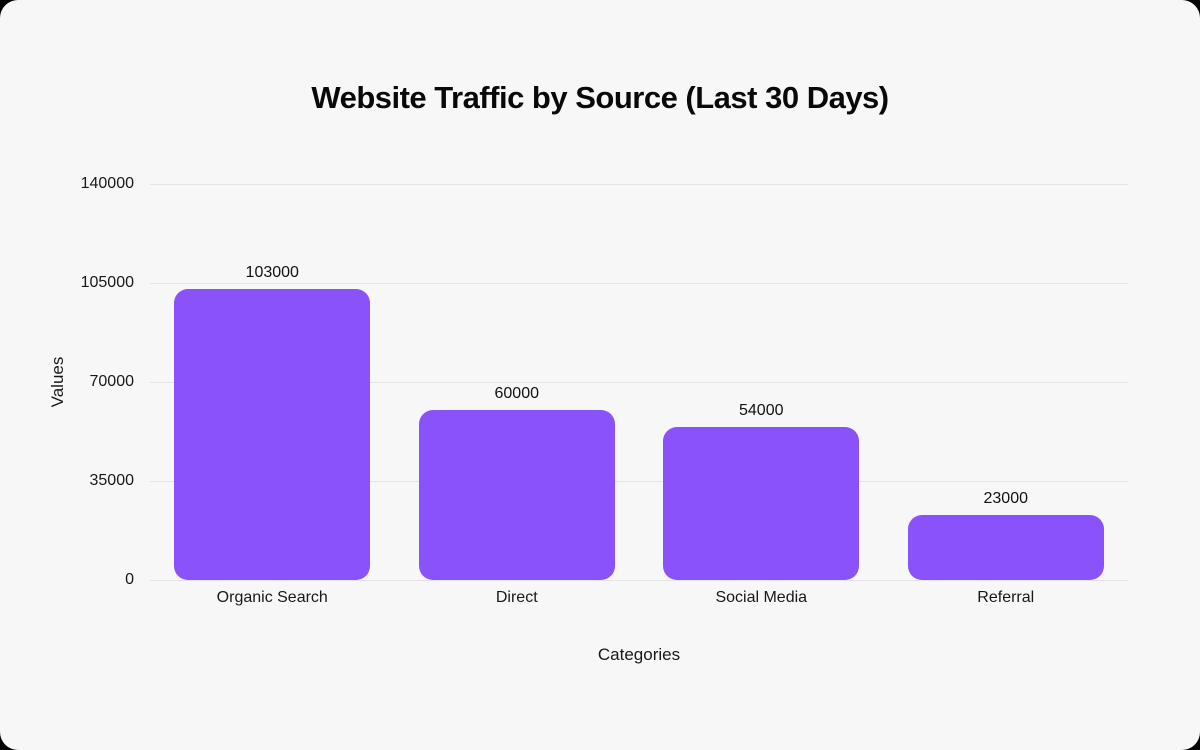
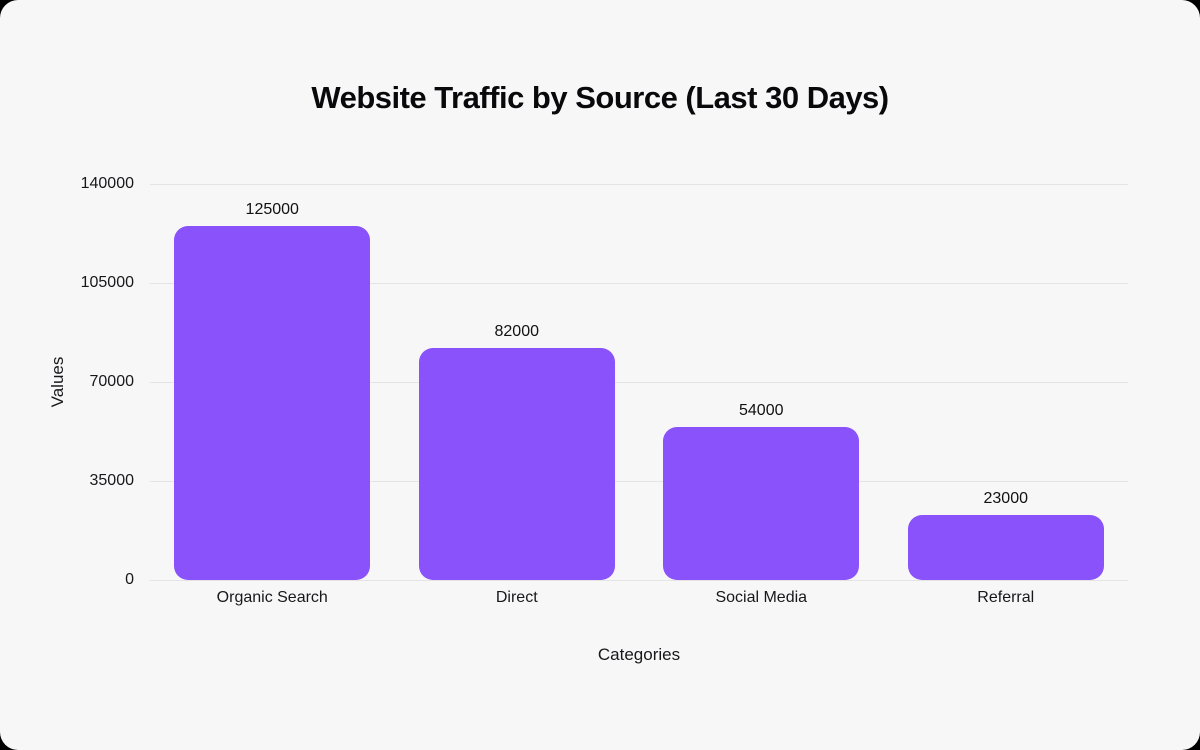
Organic Search: 103000 -> 125000
Direct: 60000 -> 82000
